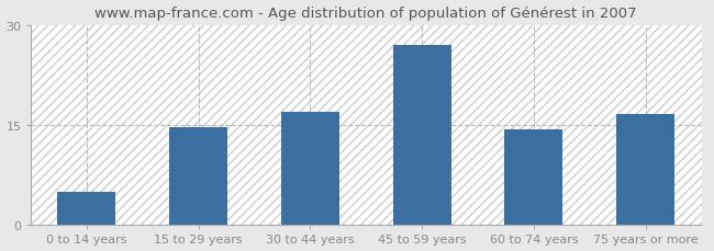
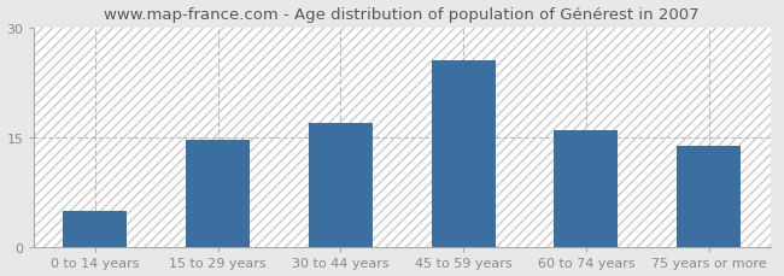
45 to 59 years: 27.0 -> 25.5
60 to 74 years: 14.4 -> 16.0
75 years or more: 16.6 -> 13.8
